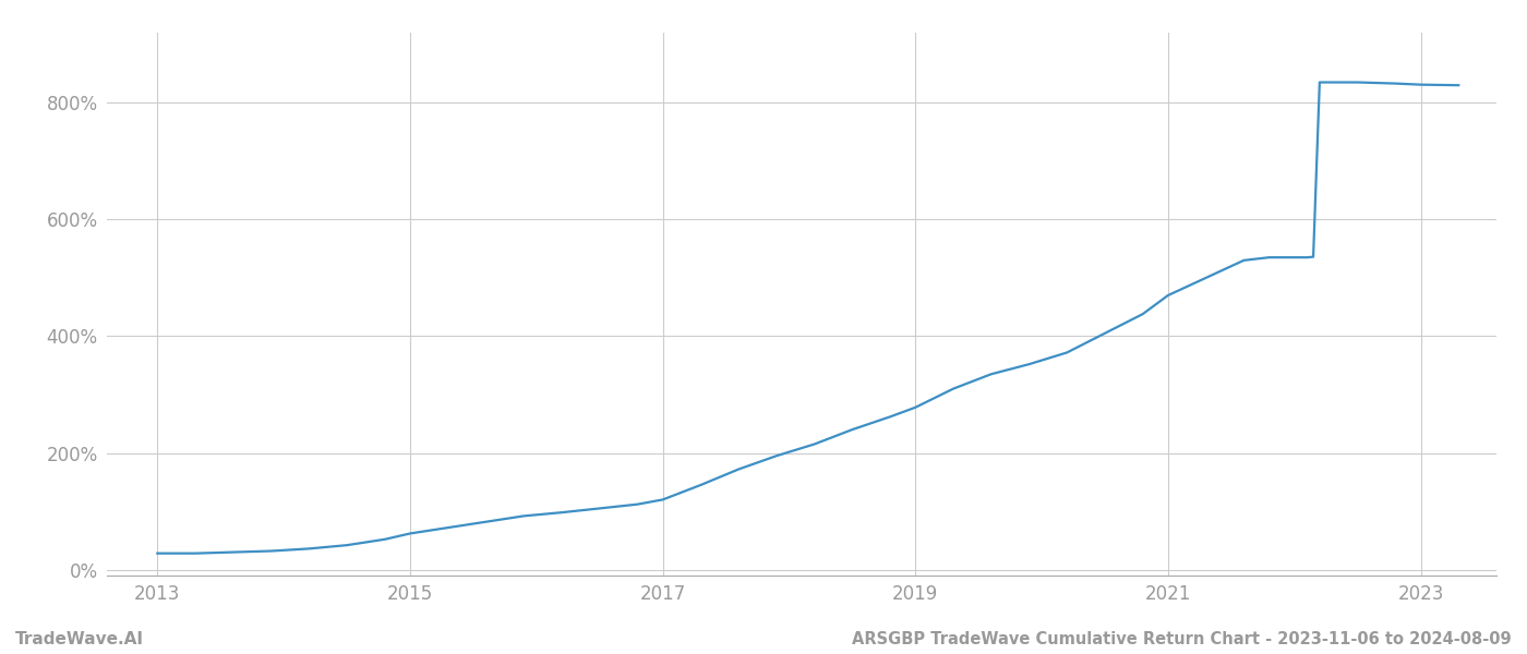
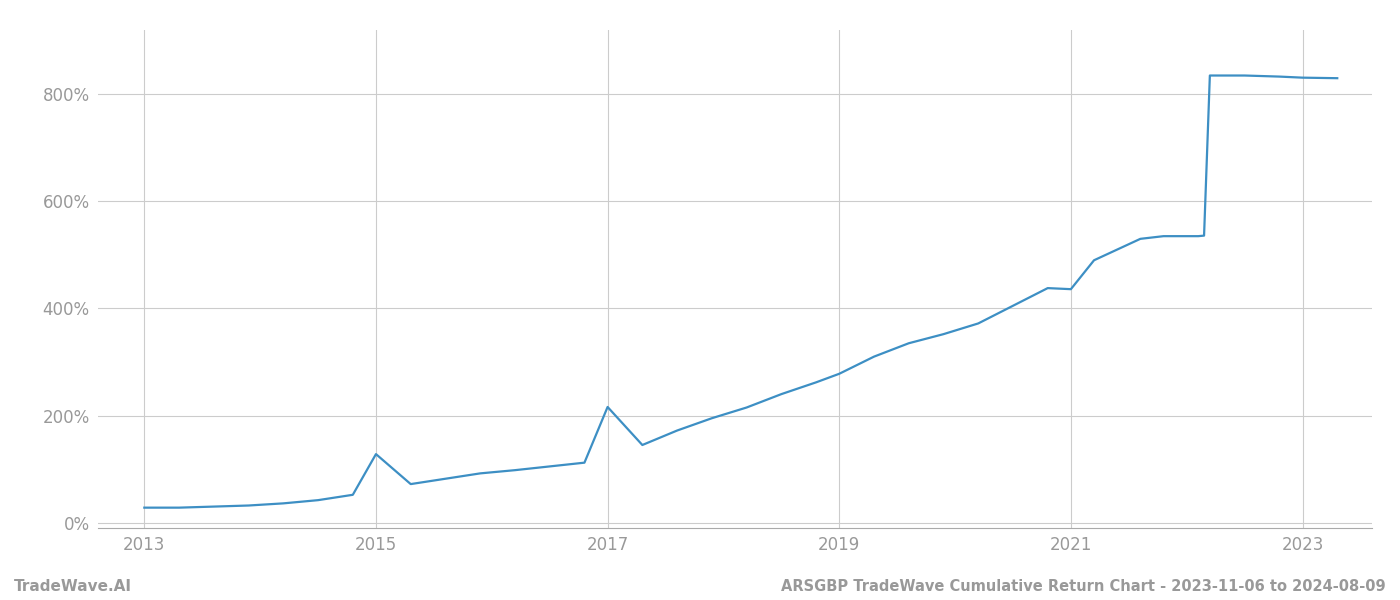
2015: 62% -> 128%
2017: 120% -> 216%
2021: 470% -> 436%
